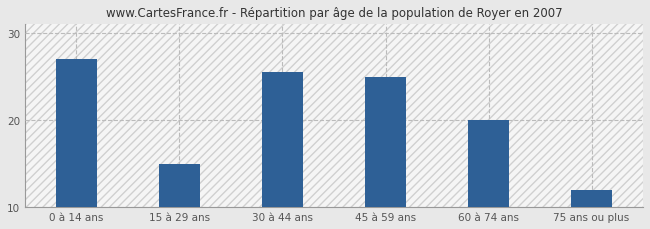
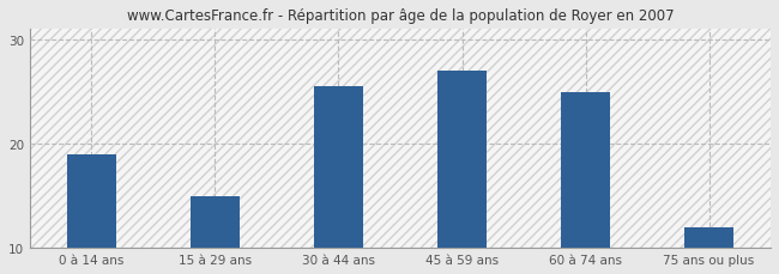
0 à 14 ans: 27.0 -> 19.0
45 à 59 ans: 25.0 -> 27.0
60 à 74 ans: 20.0 -> 25.0
